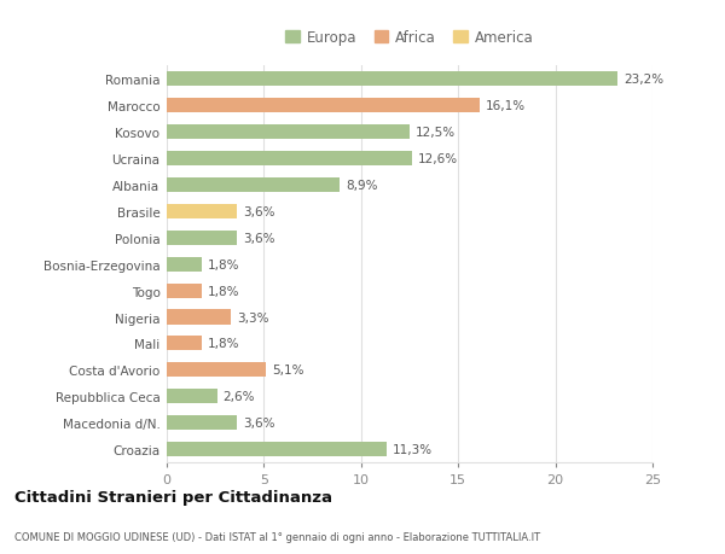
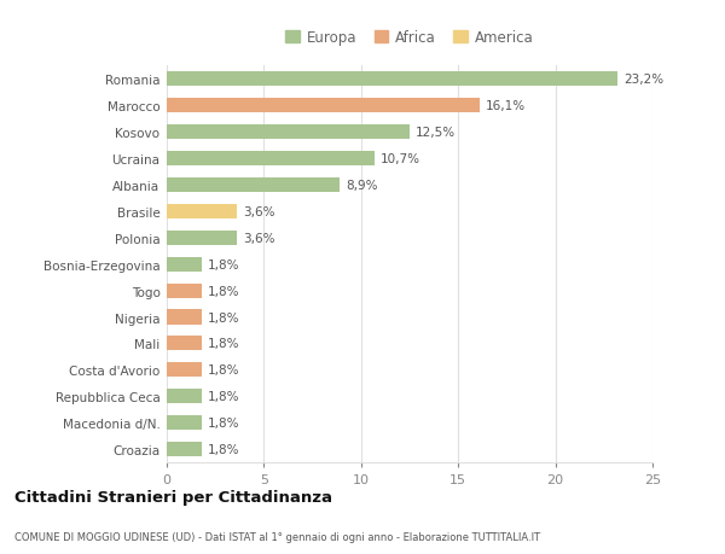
Ucraina: 12,6% -> 10,7%
Nigeria: 3,3% -> 1,8%
Costa d'Avorio: 5,1% -> 1,8%
Repubblica Ceca: 2,6% -> 1,8%
Macedonia d/N.: 3,6% -> 1,8%
Croazia: 11,3% -> 1,8%
